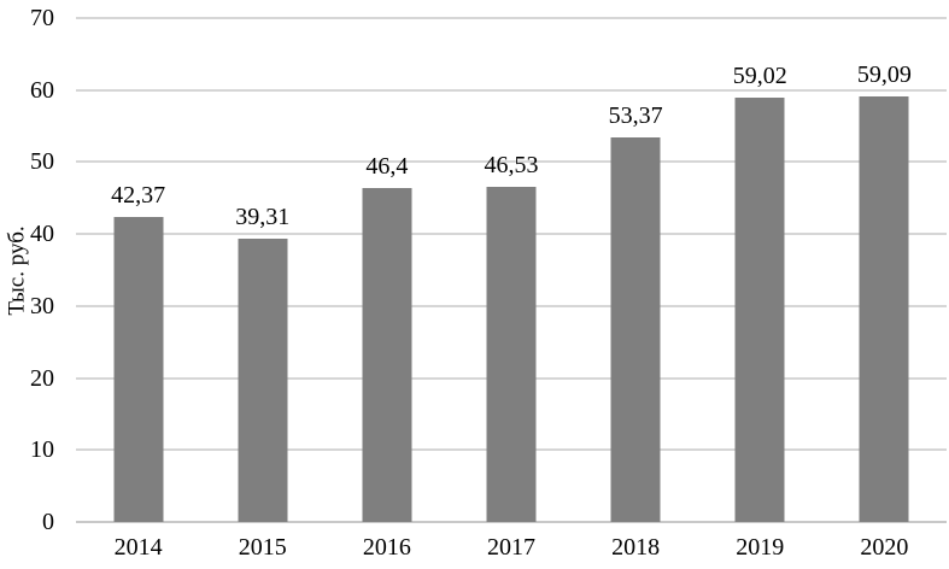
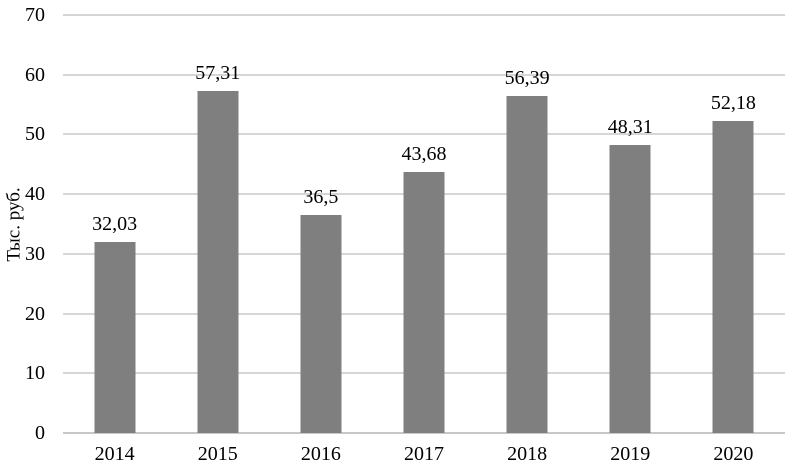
2014: 42,37 -> 32,03
2015: 39,31 -> 57,31
2016: 46,4 -> 36,5
2017: 46,53 -> 43,68
2018: 53,37 -> 56,39
2019: 59,02 -> 48,31
2020: 59,09 -> 52,18
